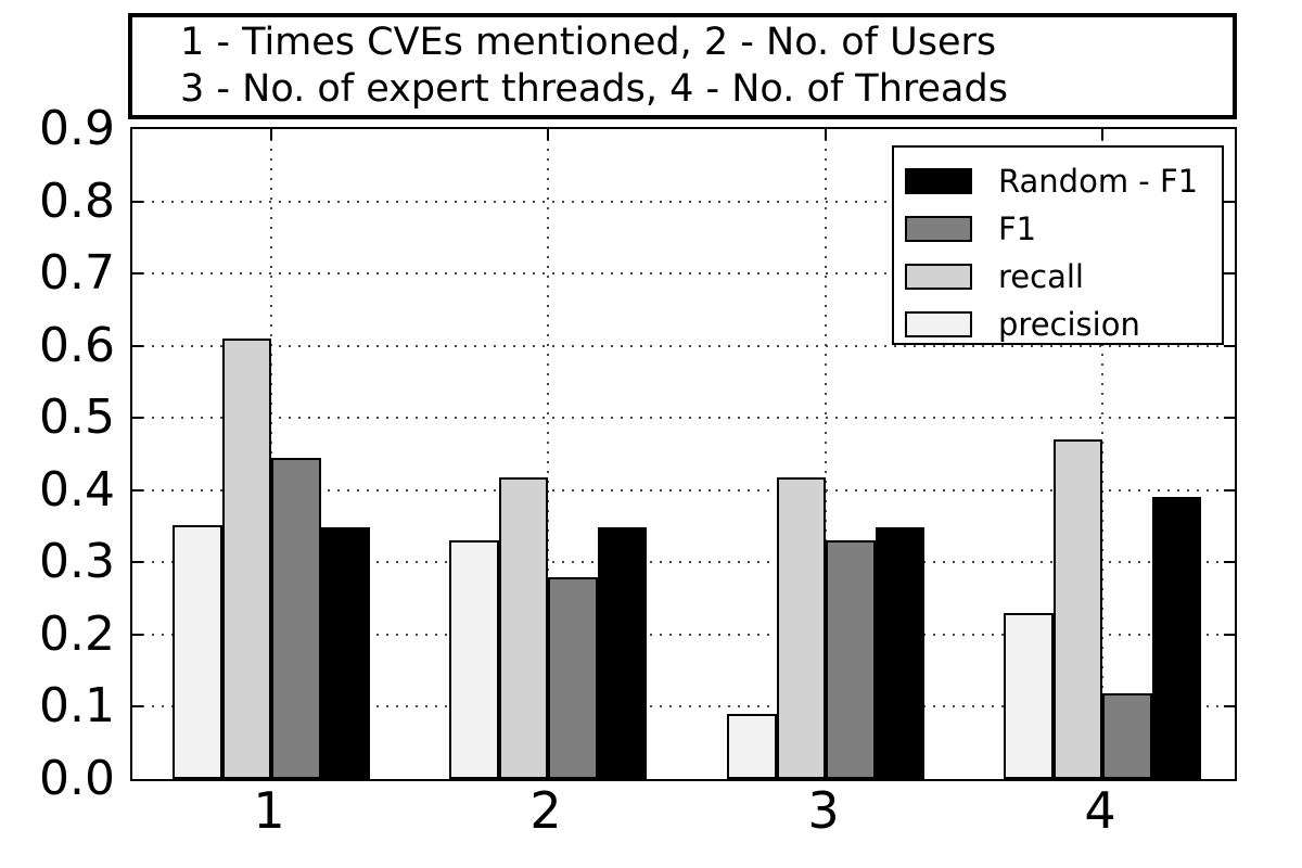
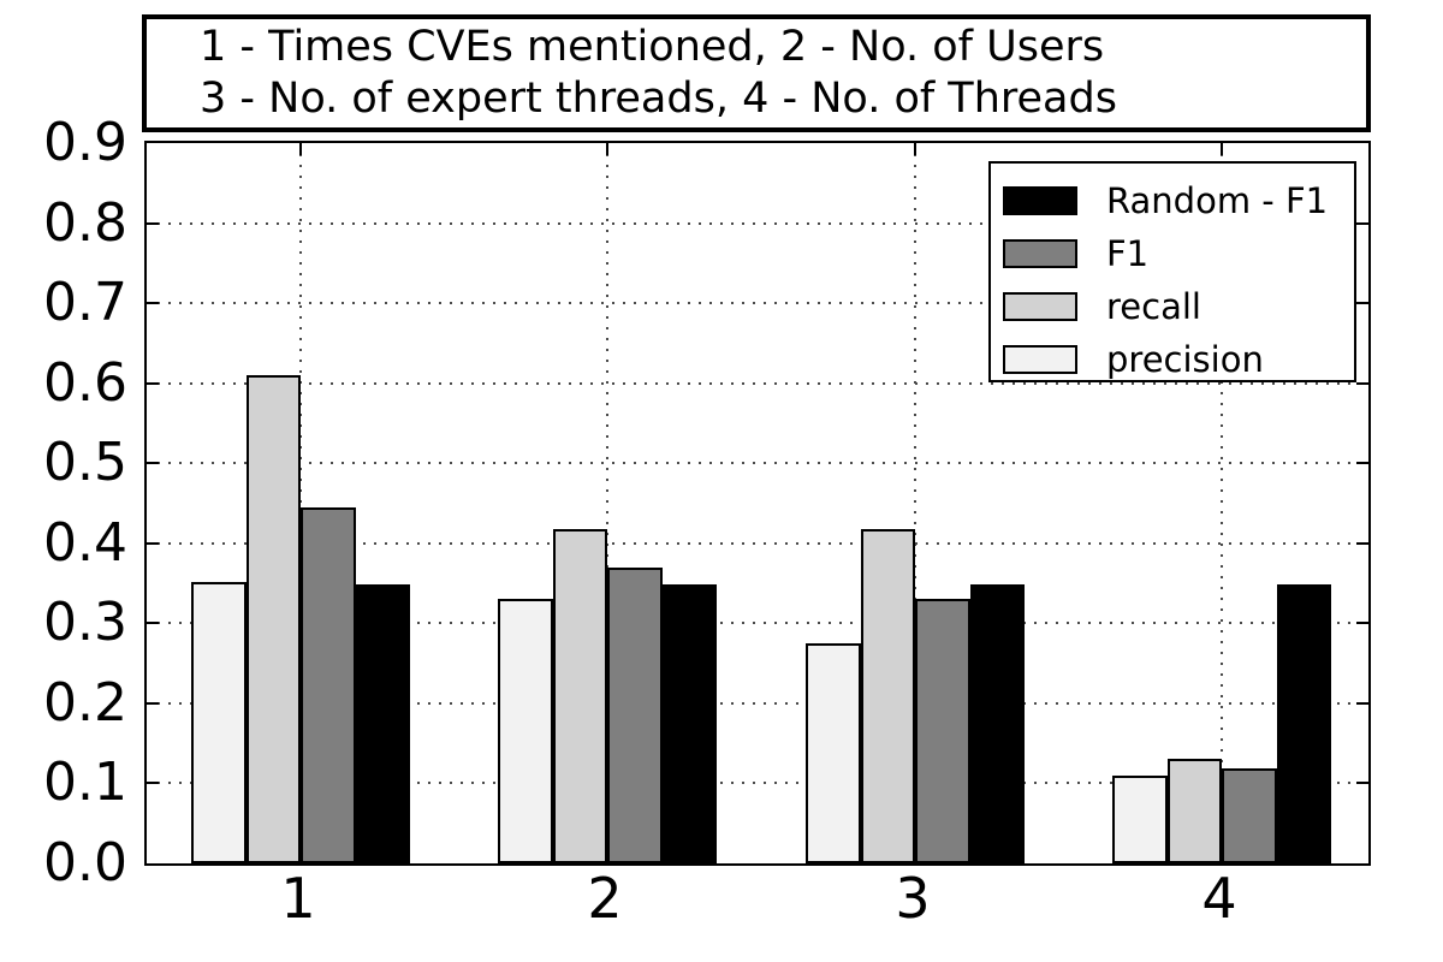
F1/2: 0.28 -> 0.37
precision/3: 0.09 -> 0.28
precision/4: 0.23 -> 0.11
recall/4: 0.47 -> 0.13
Random - F1/4: 0.39 -> 0.35
